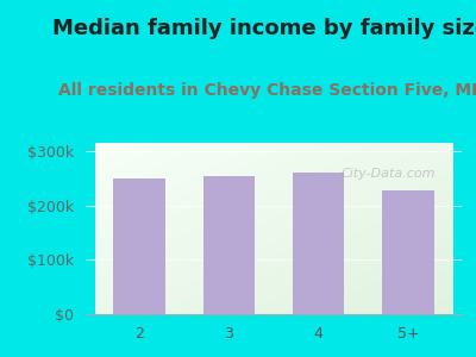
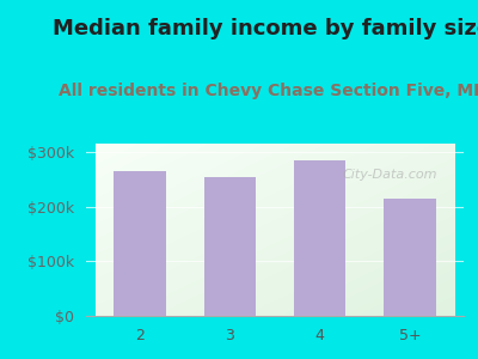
2: $250k -> $265k
4: $260k -> $285k
5+: $227k -> $215k
